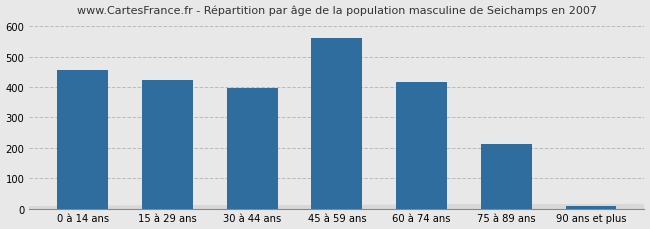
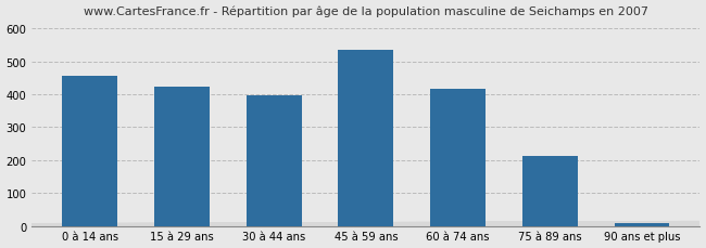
45 à 59 ans: 562 -> 535
